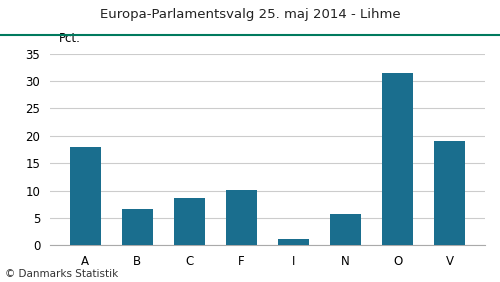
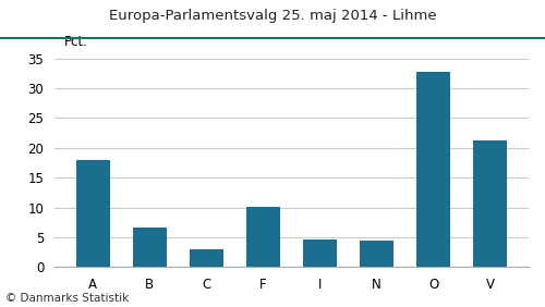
C: 8.6 -> 3.0
I: 1.1 -> 4.6
N: 5.7 -> 4.4
O: 31.4 -> 32.8
V: 19.1 -> 21.2
